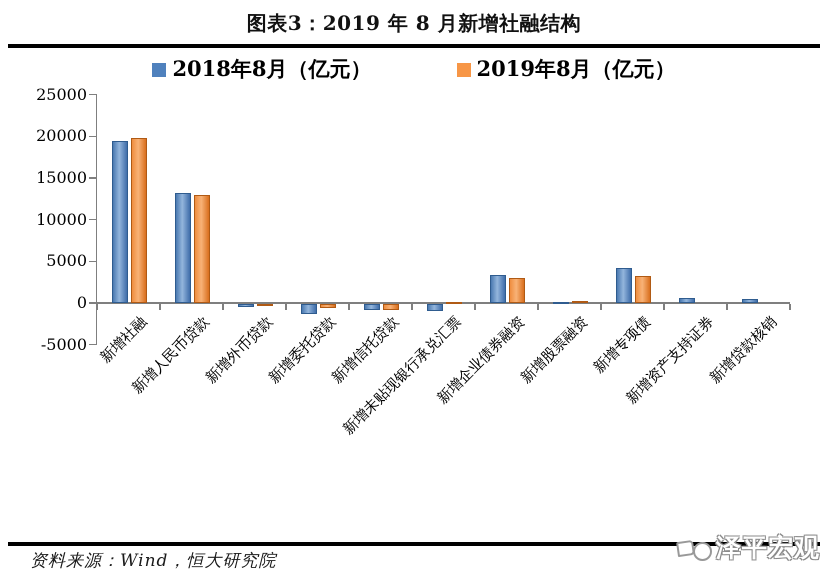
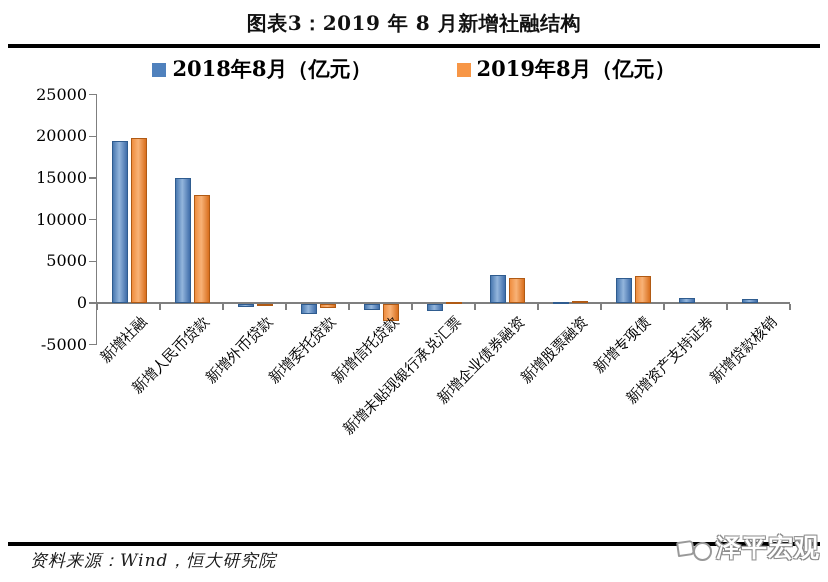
2018年8月（亿元）/新增人民币贷款: 13000 -> 15000
2019年8月（亿元）/新增信托贷款: -1000 -> -2000
2018年8月（亿元）/新增专项债: 4000 -> 3000
